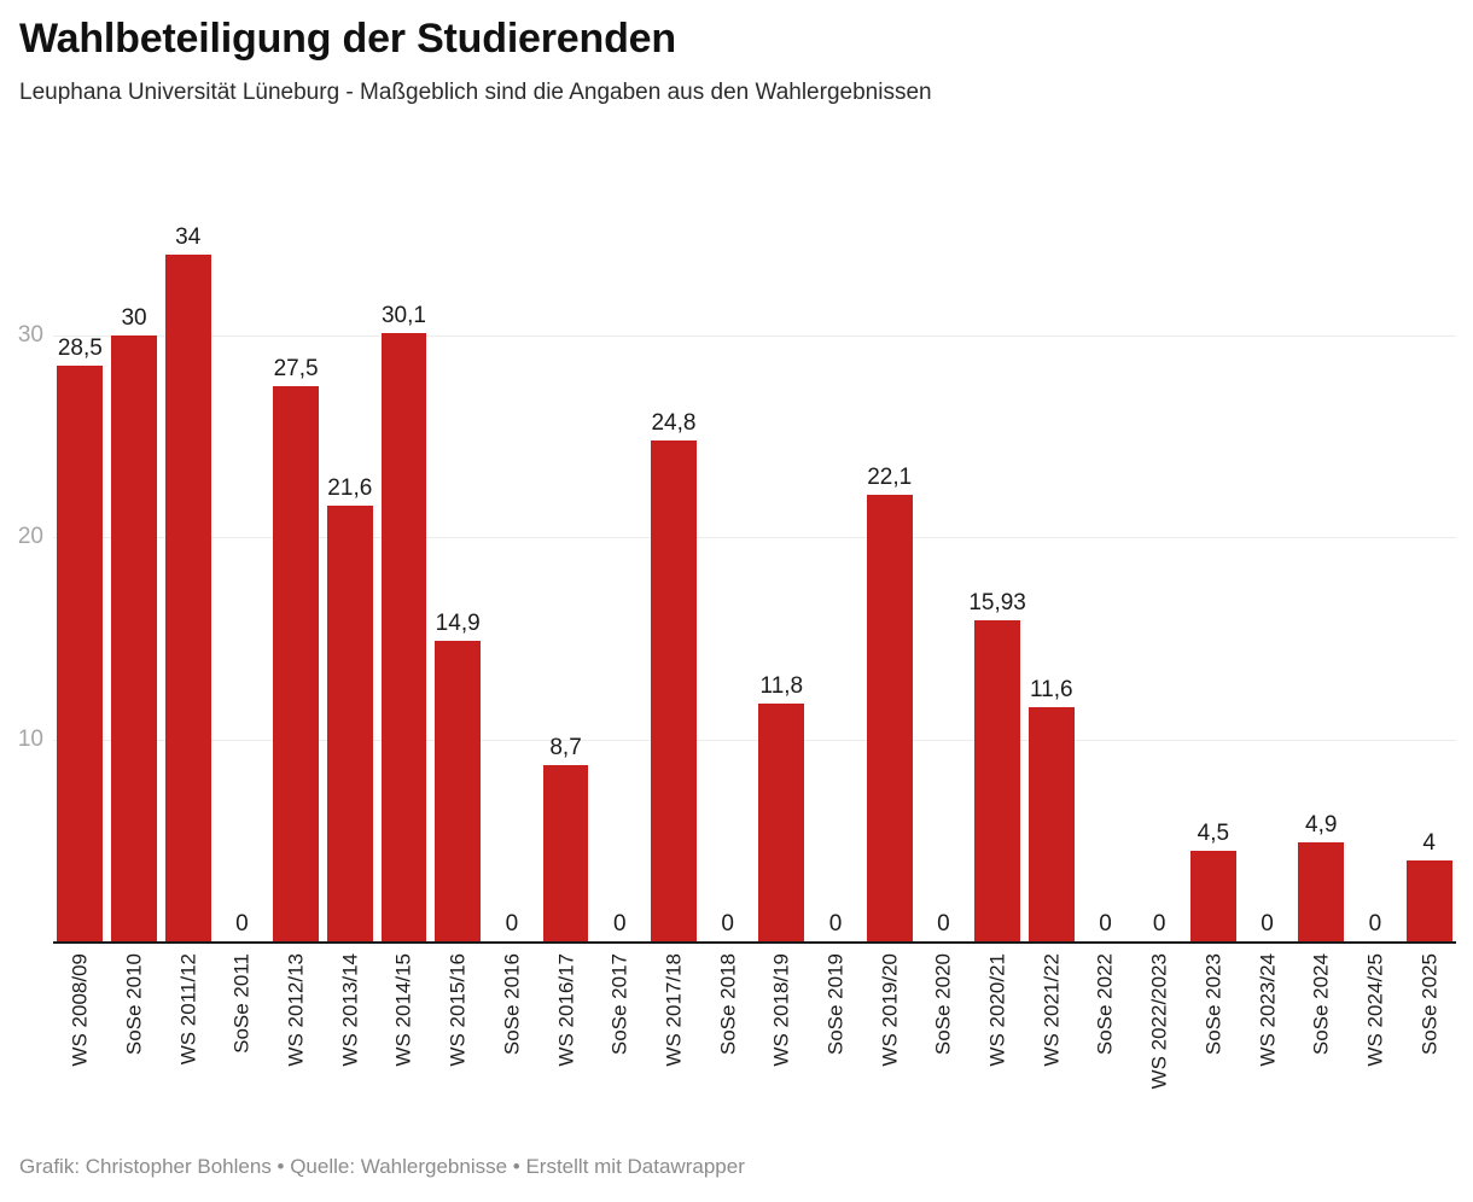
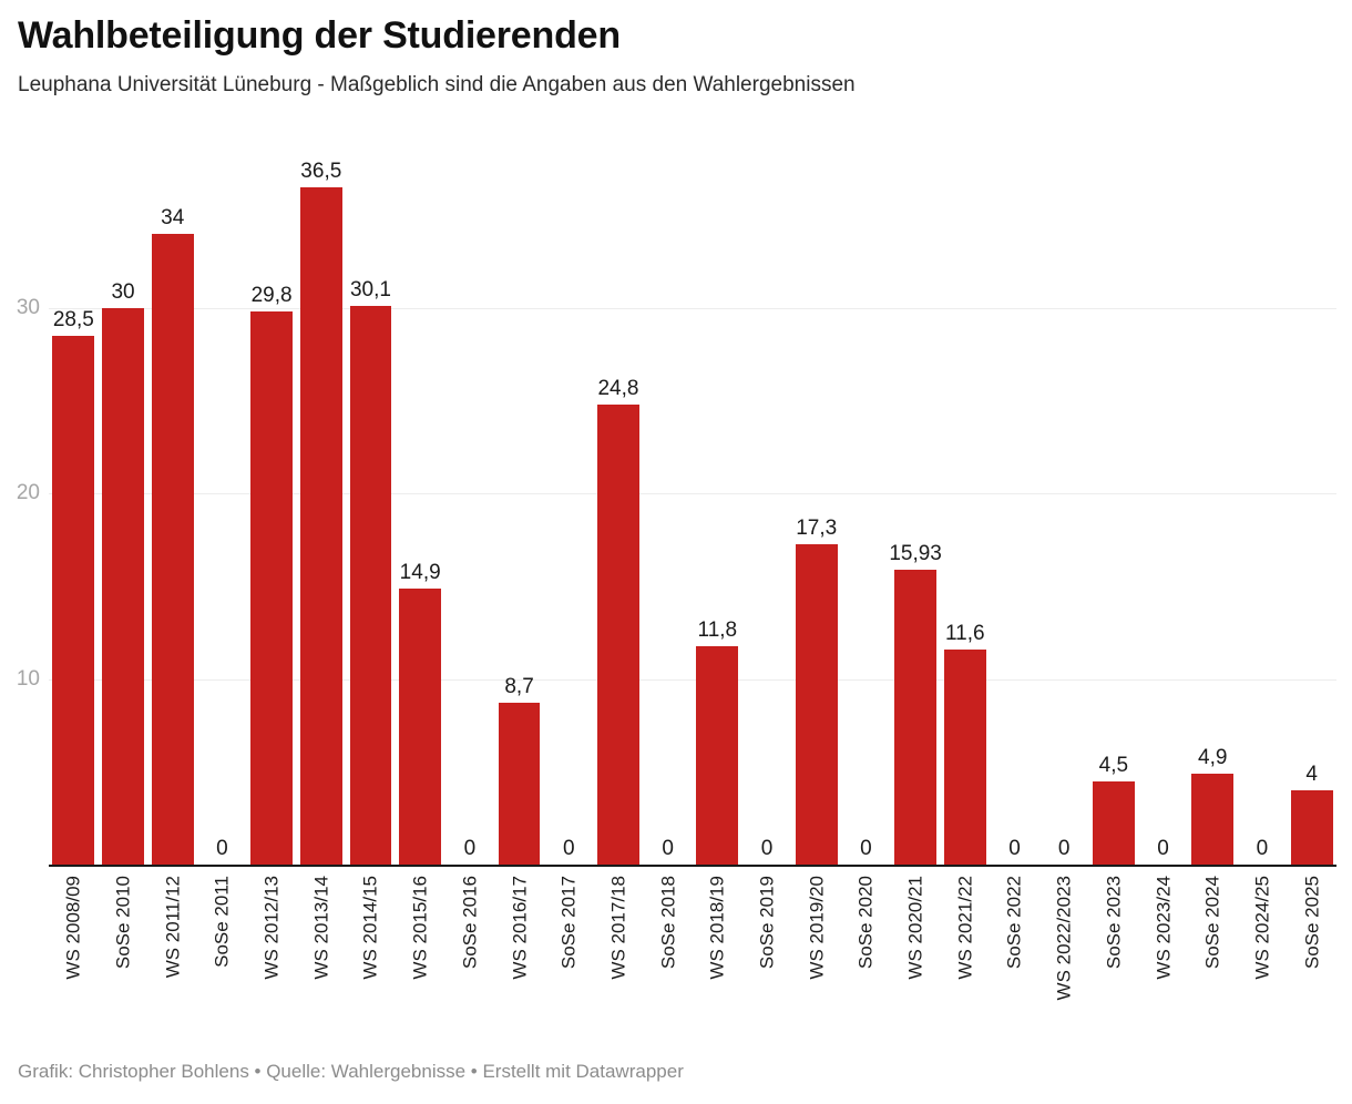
WS 2012/13: 27,5 -> 29,8
WS 2013/14: 21,6 -> 36,5
WS 2019/20: 22,1 -> 17,3
